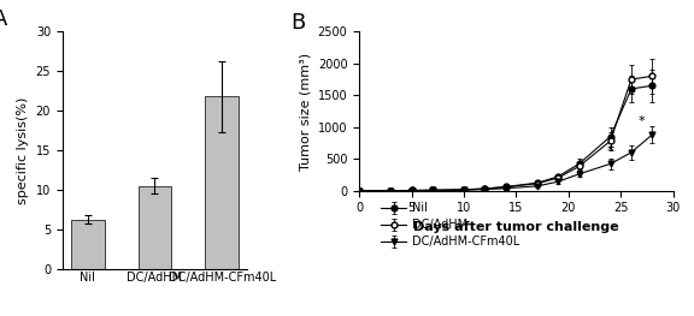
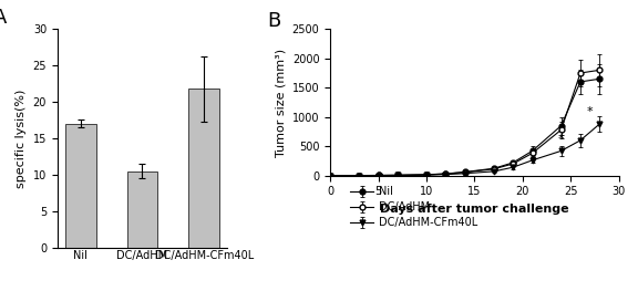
Nil: 6.2 -> 17.0
